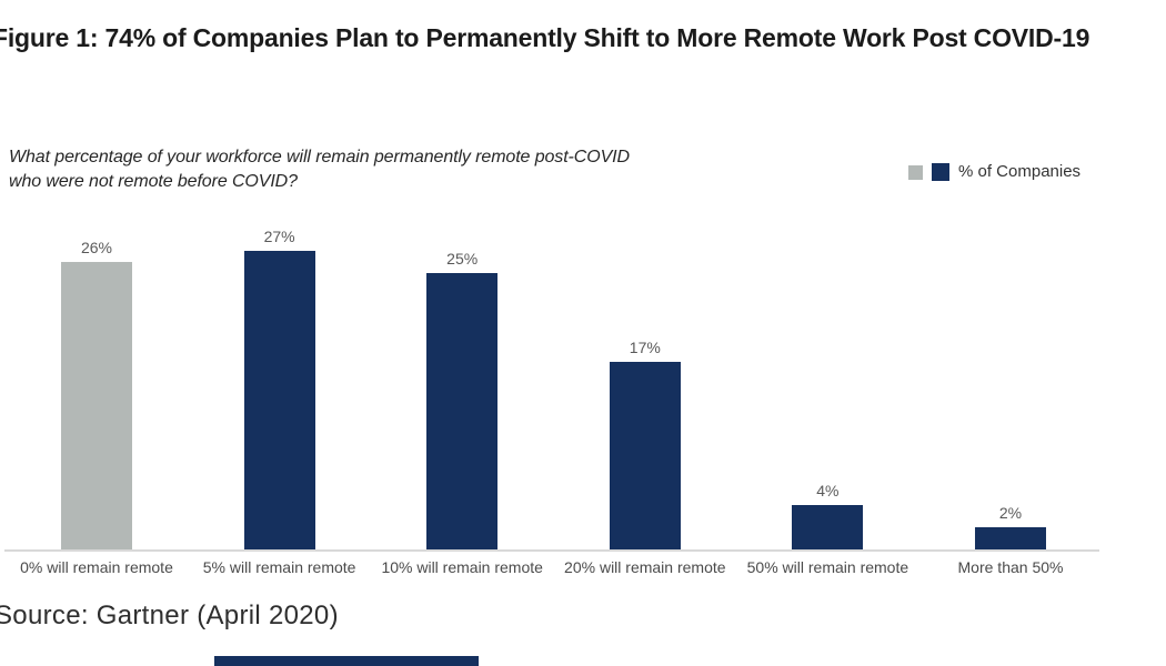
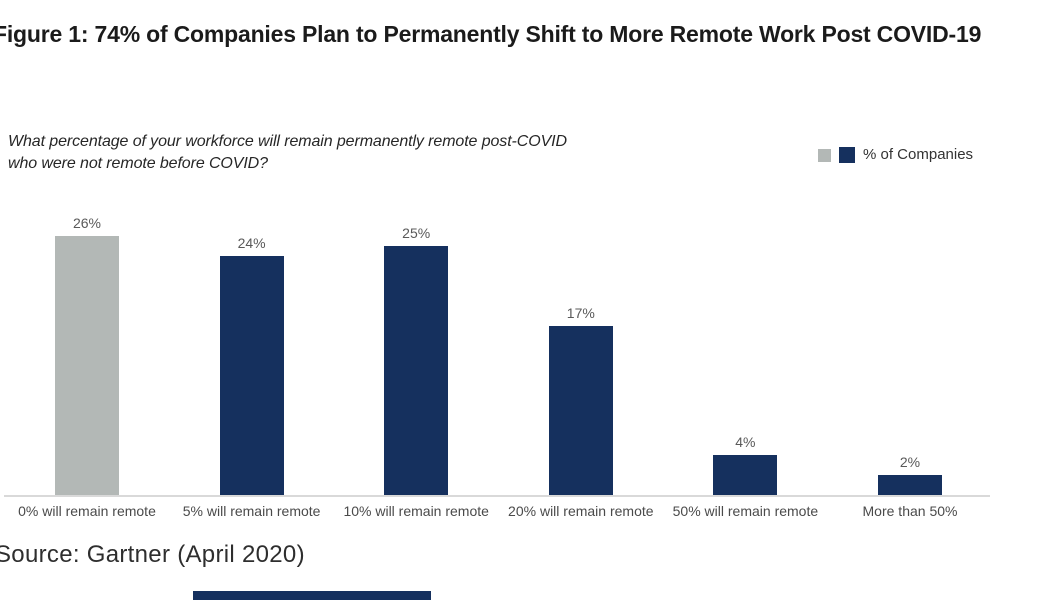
5% will remain remote: 27% -> 24%
